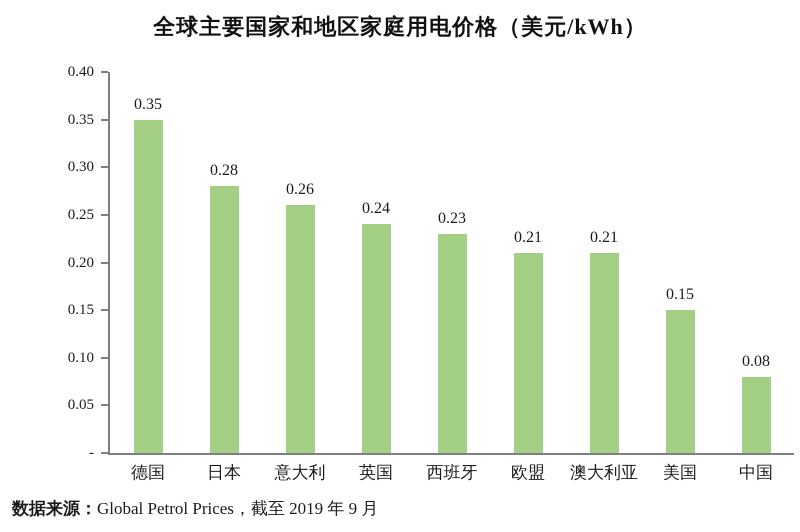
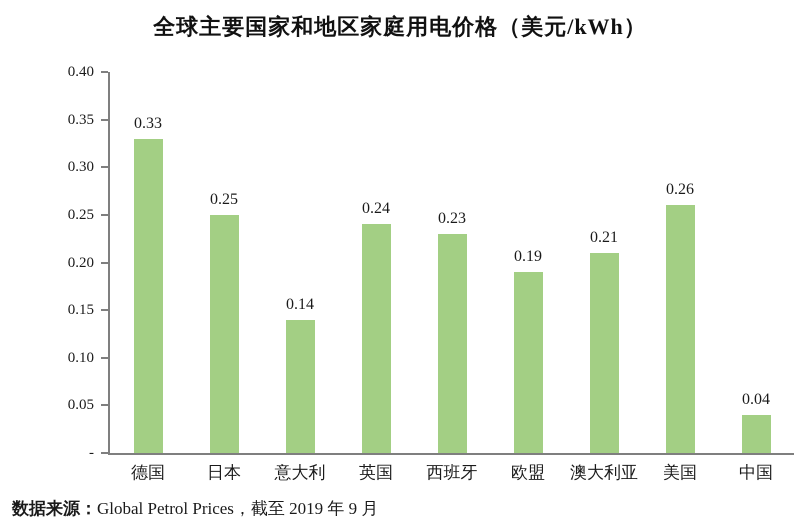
德国: 0.35 -> 0.33
日本: 0.28 -> 0.25
意大利: 0.26 -> 0.14
欧盟: 0.21 -> 0.19
美国: 0.15 -> 0.26
中国: 0.08 -> 0.04
